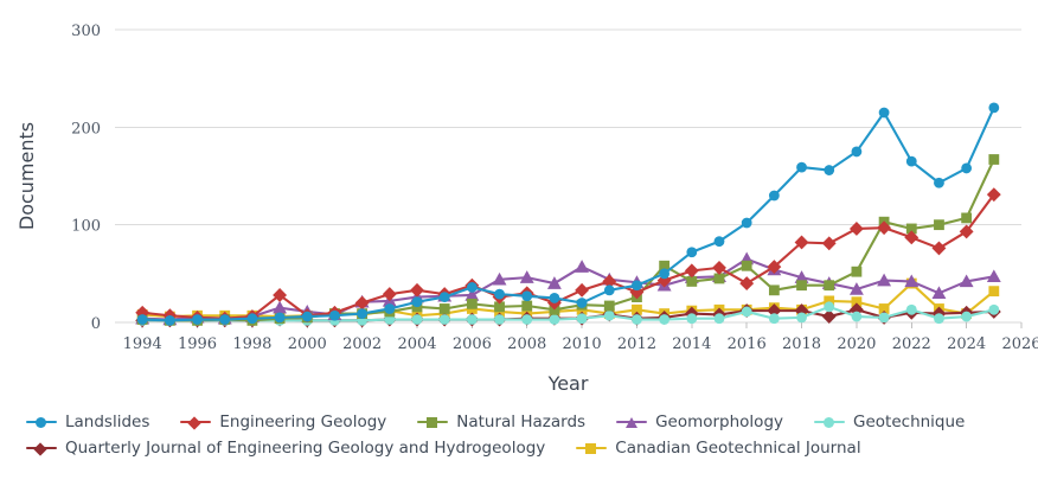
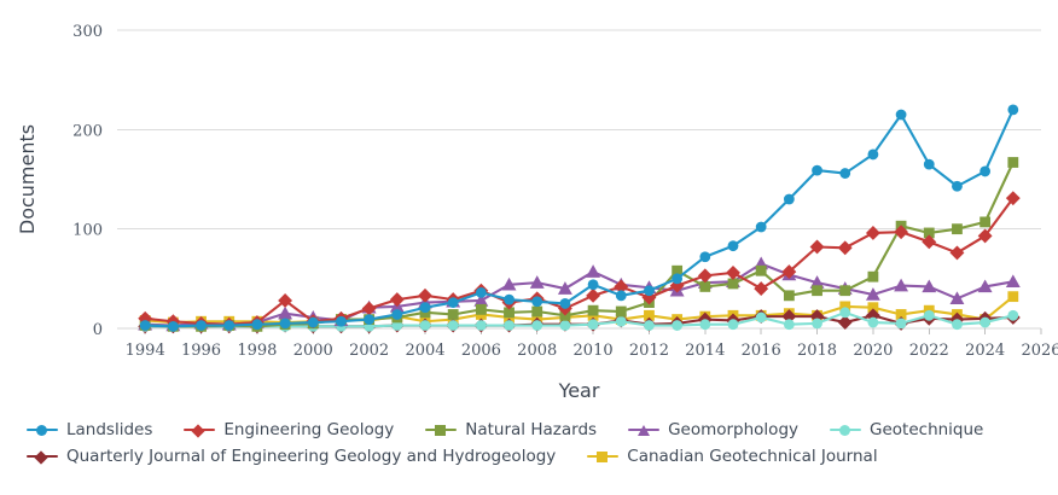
Landslides/2010: 20 -> 40
Canadian Geotechnical Journal/2022: 40 -> 20
